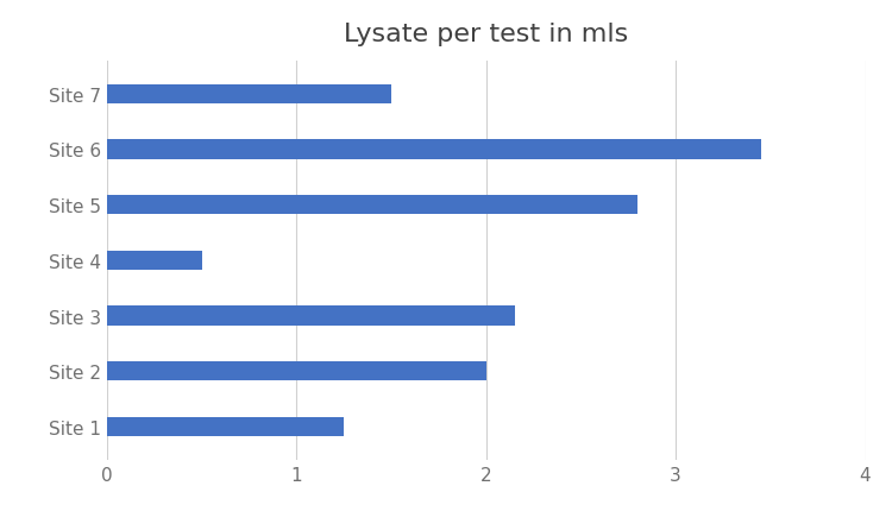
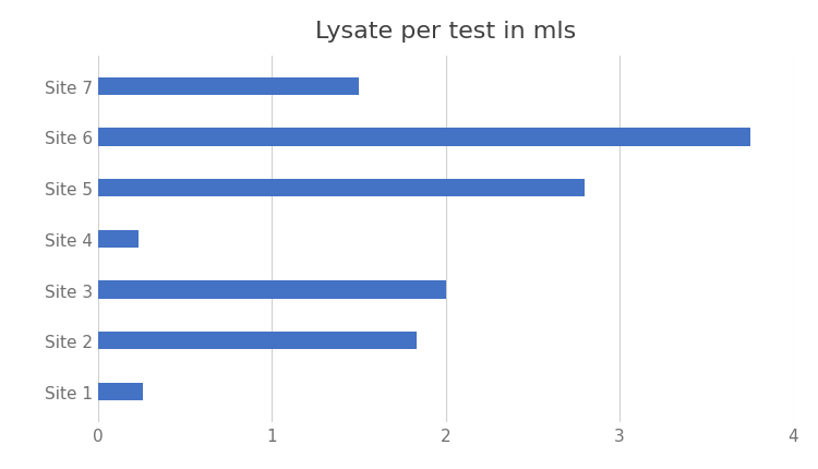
Site 6: 3.45 -> 3.75
Site 4: 0.50 -> 0.23
Site 3: 2.15 -> 2.00
Site 2: 2.00 -> 1.83
Site 1: 1.25 -> 0.26
